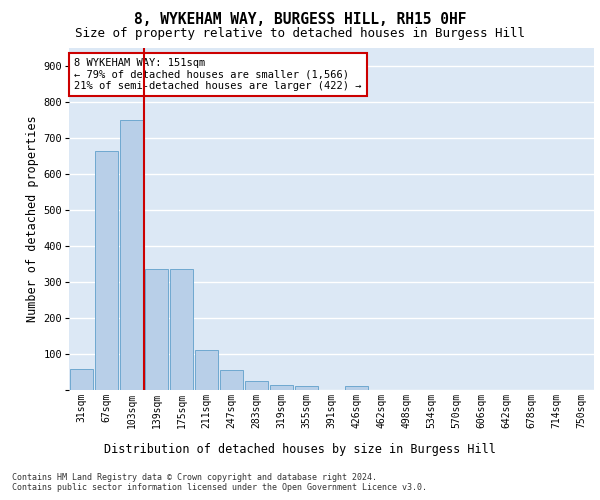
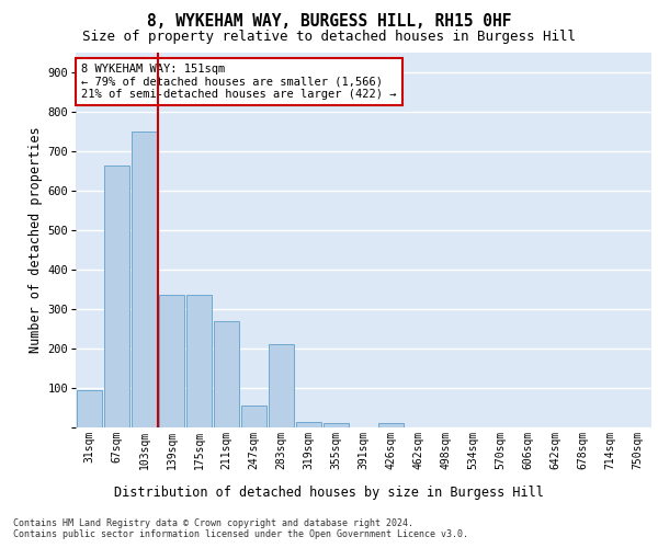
31sqm: 57 -> 95
211sqm: 110 -> 270
283sqm: 25 -> 210
